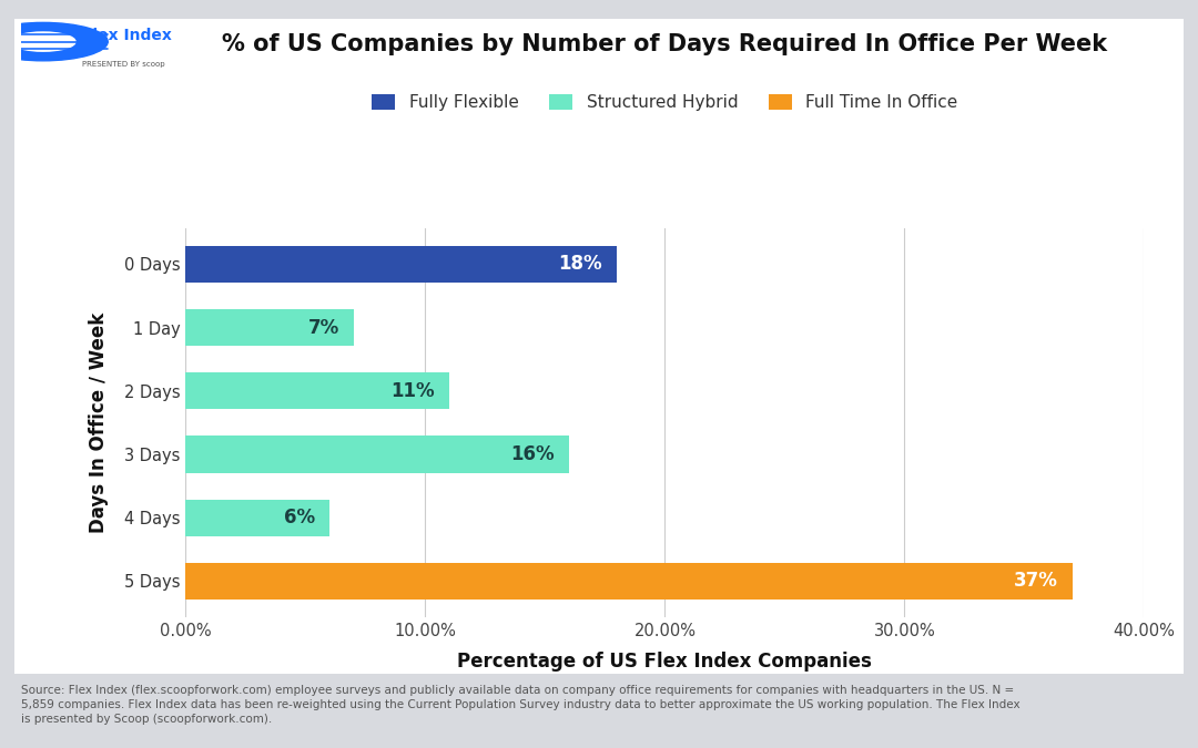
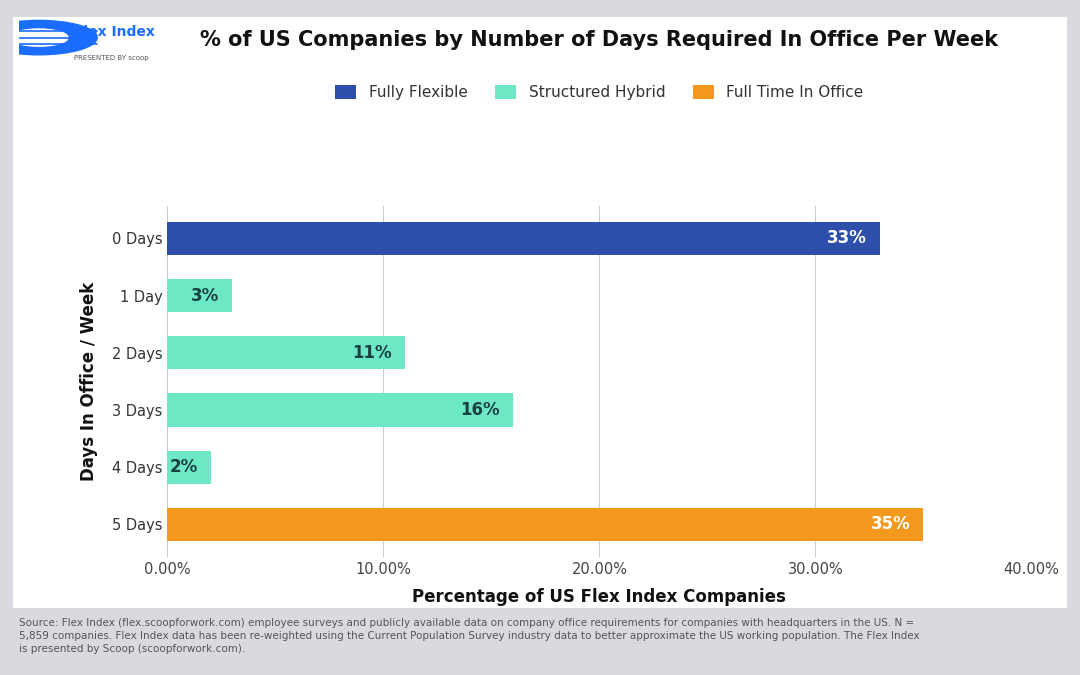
0 Days: 18% -> 33%
1 Day: 7% -> 3%
4 Days: 6% -> 2%
5 Days: 37% -> 35%
